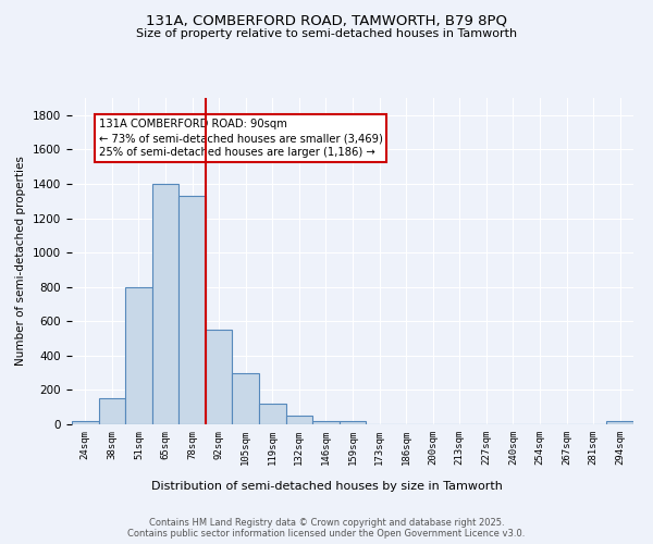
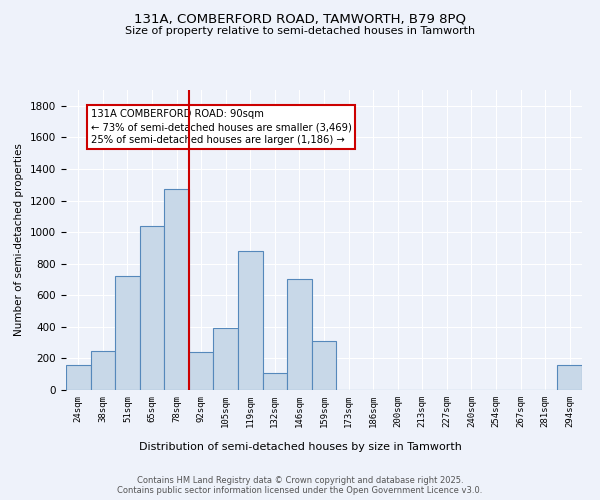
24sqm: 20 -> 160
38sqm: 150 -> 250
51sqm: 800 -> 720
65sqm: 1400 -> 1040
78sqm: 1330 -> 1270
92sqm: 550 -> 240
105sqm: 300 -> 390
119sqm: 120 -> 880
132sqm: 50 -> 110
146sqm: 20 -> 700
159sqm: 20 -> 310
294sqm: 20 -> 160
